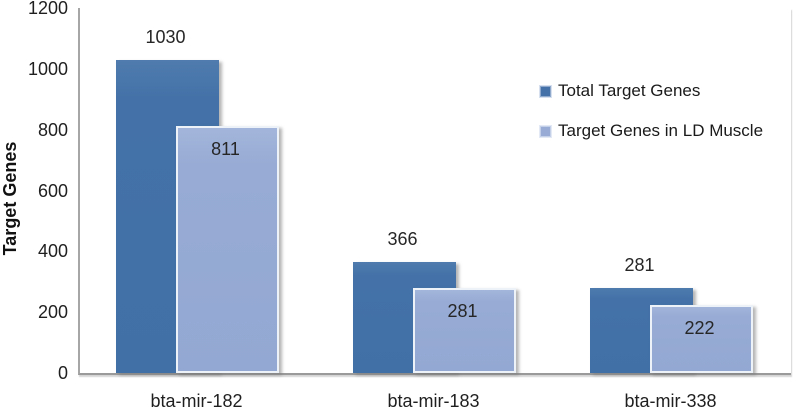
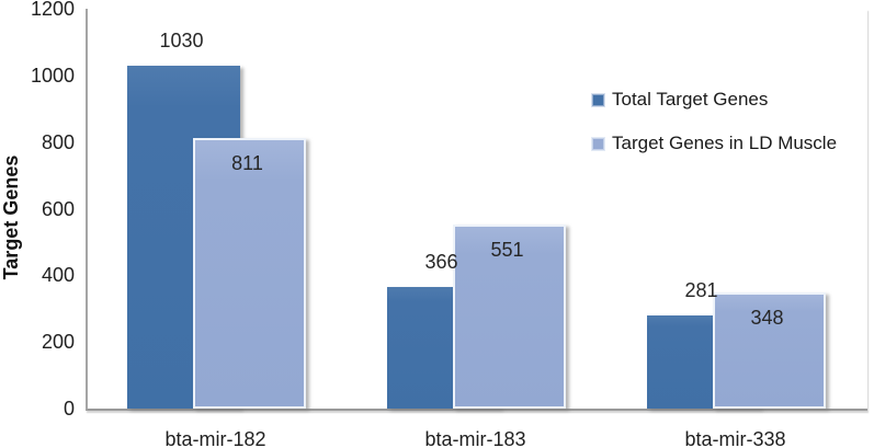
Target Genes in LD Muscle/bta-mir-183: 281 -> 551
Target Genes in LD Muscle/bta-mir-338: 222 -> 348
